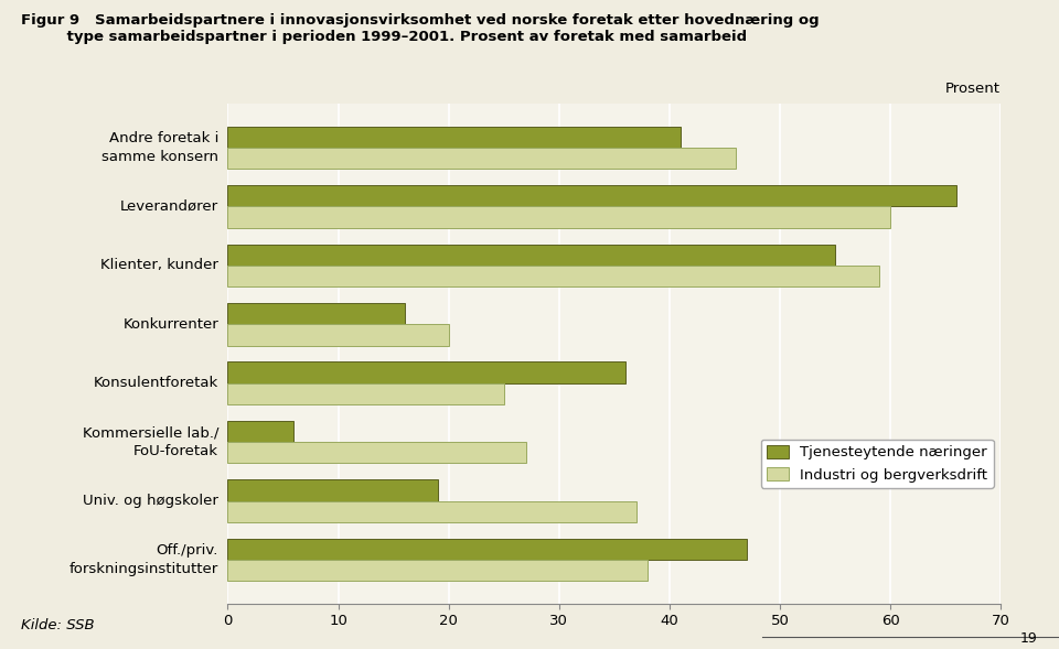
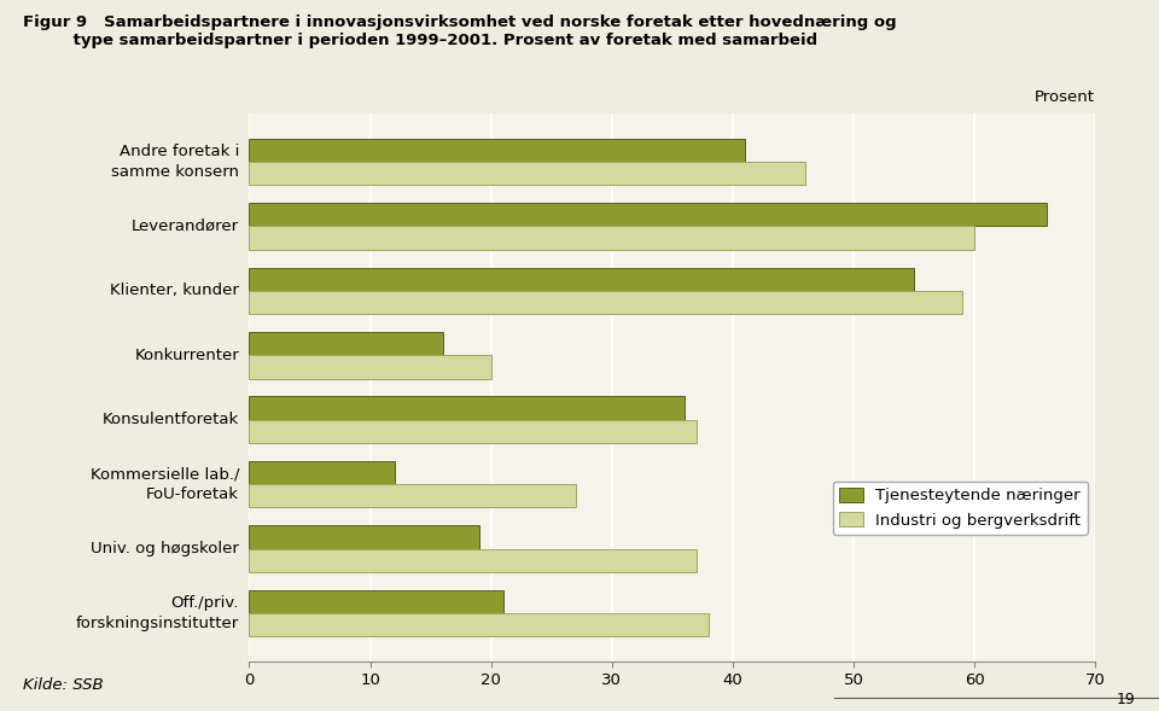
Industri og bergverksdrift/Konsulentforetak: 25 -> 37
Tjenesteytende næringer/Kommersielle lab./ FoU-foretak: 6 -> 12
Tjenesteytende næringer/Off./priv. forskningsinstitutter: 47 -> 21
